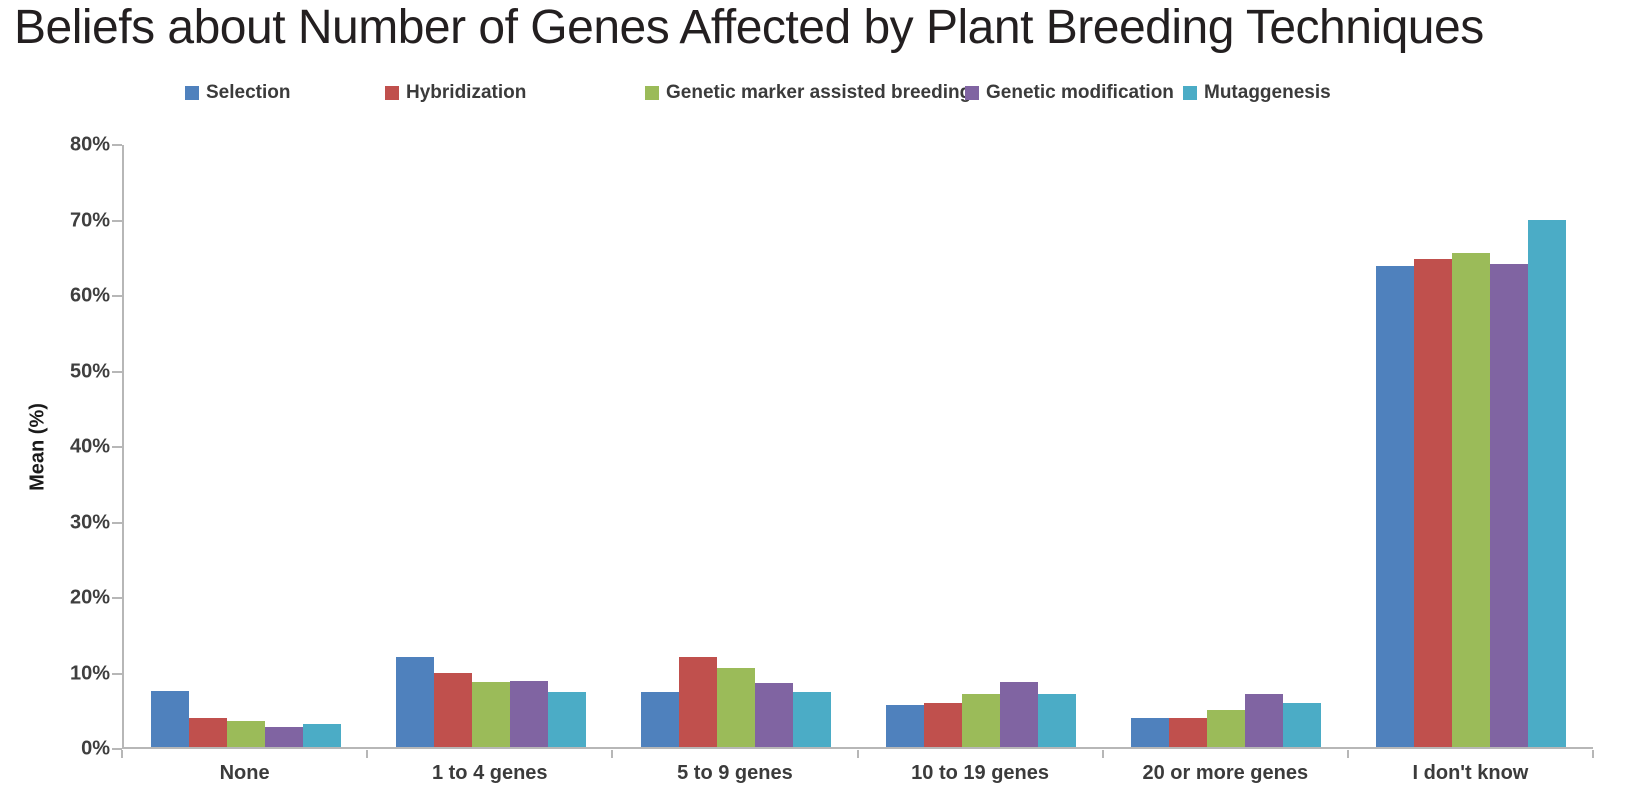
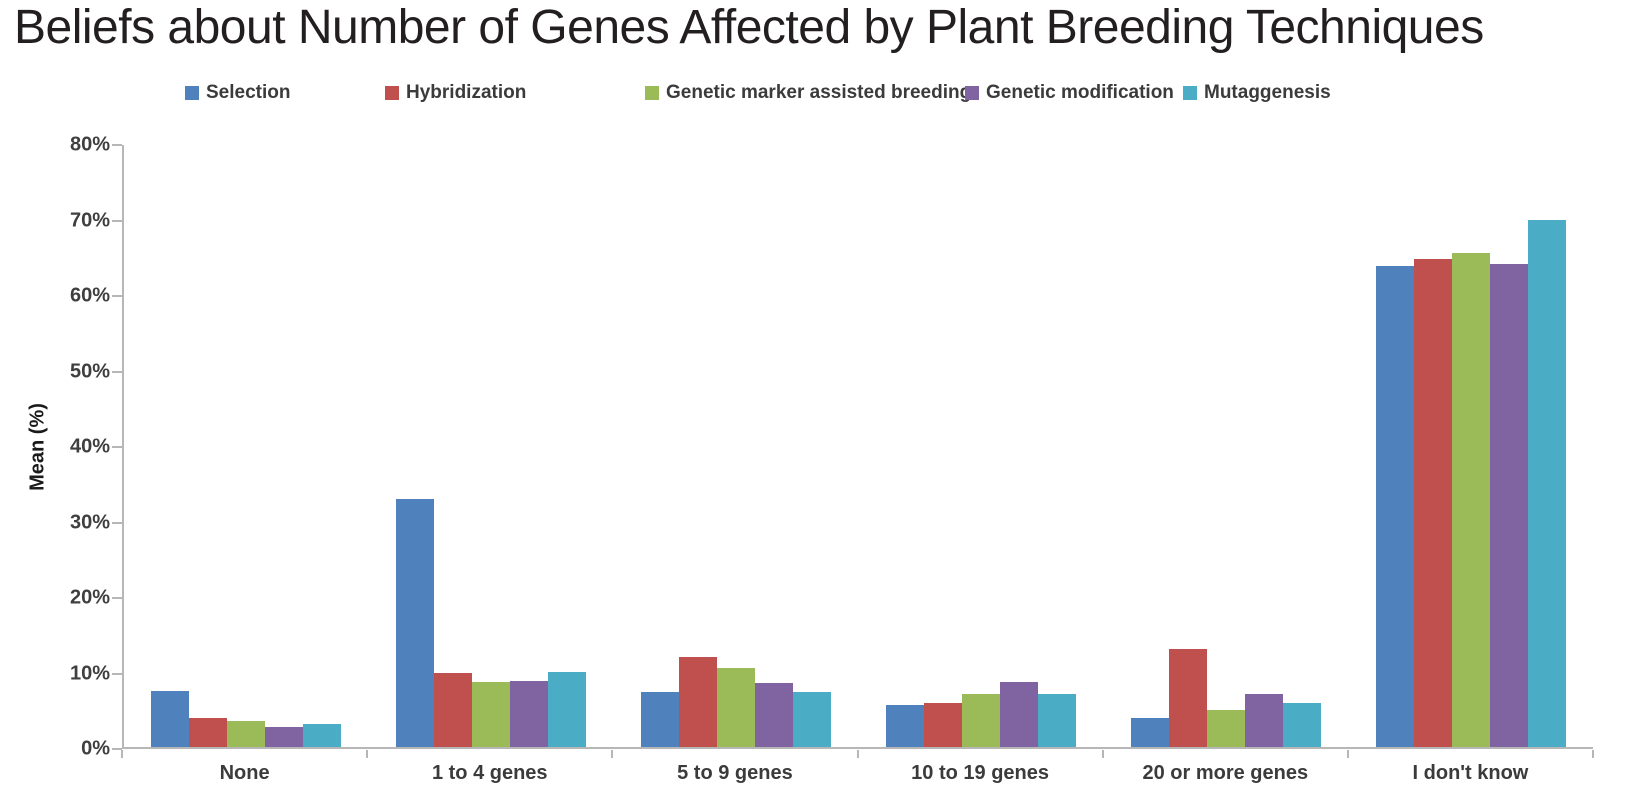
Selection/1 to 4 genes: 12% -> 33%
Mutaggenesis/1 to 4 genes: 7% -> 10%
Hybridization/20 or more genes: 4% -> 13%
